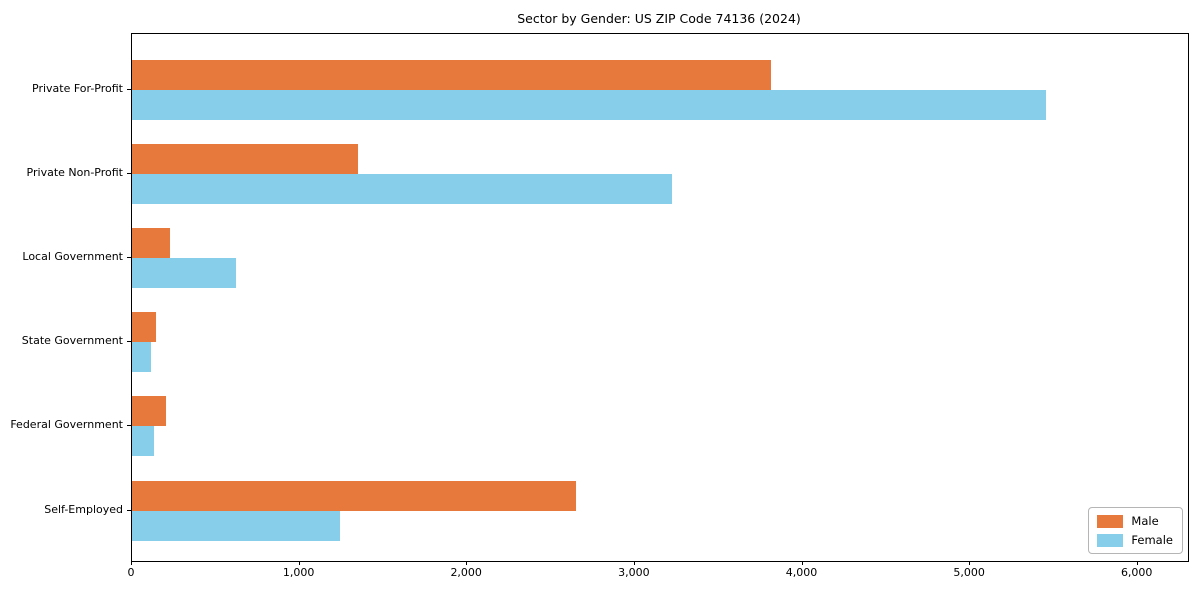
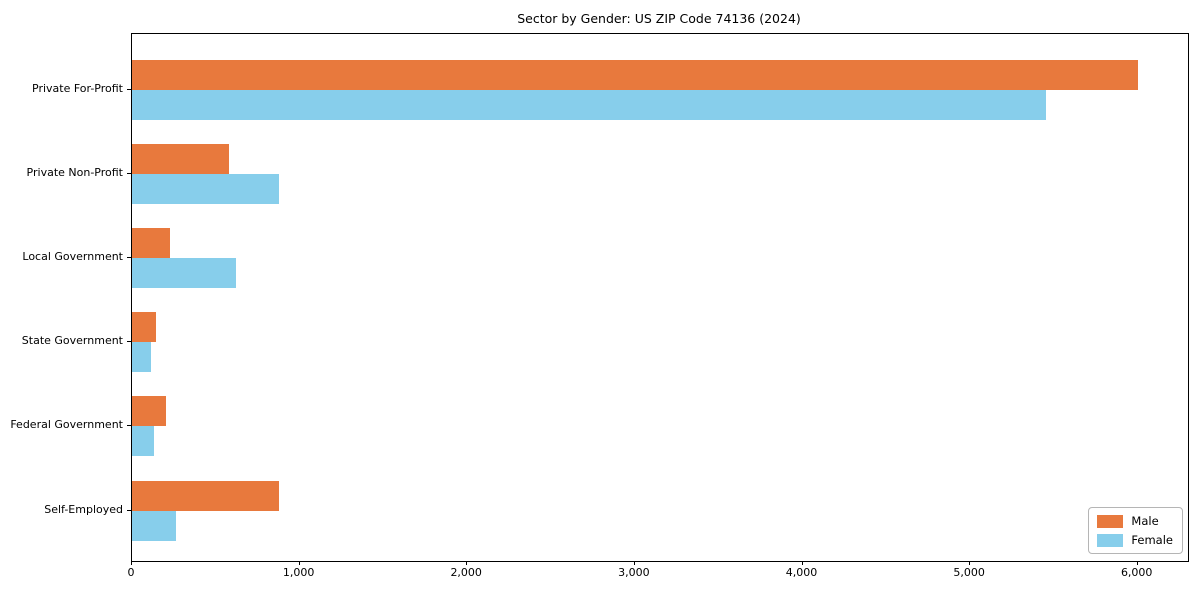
Male/Private For-Profit: 3810 -> 6000
Male/Private Non-Profit: 1350 -> 580
Female/Private Non-Profit: 3220 -> 880
Male/Self-Employed: 2650 -> 880
Female/Self-Employed: 1240 -> 260
